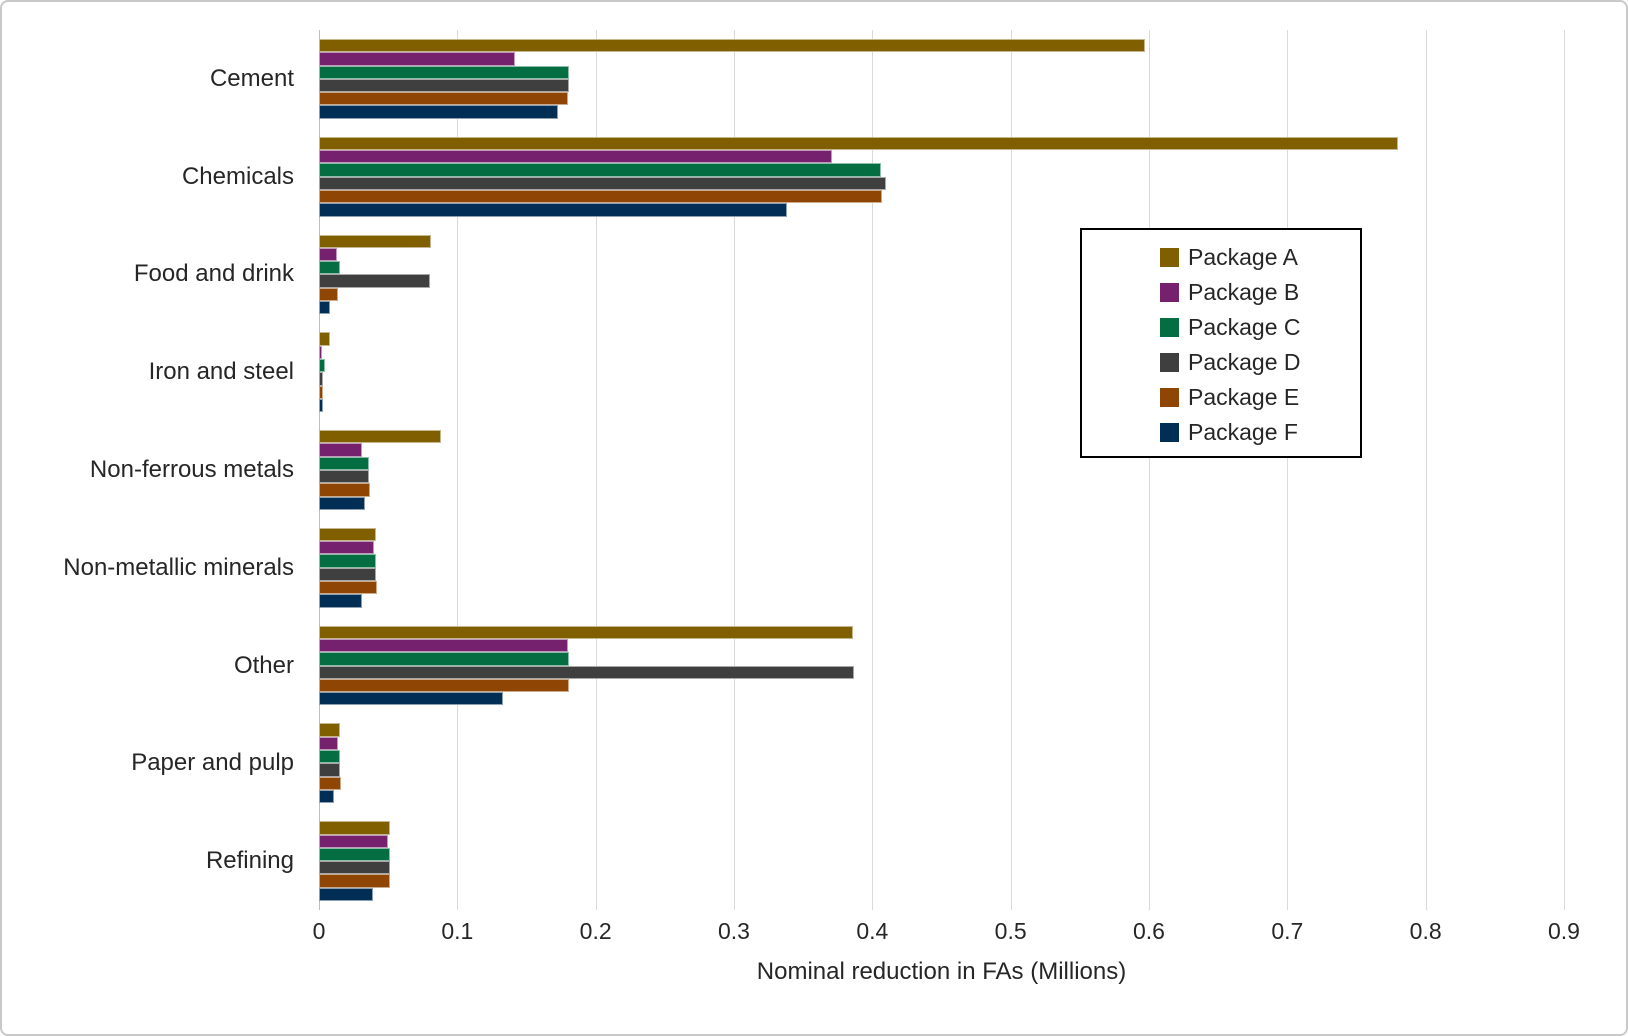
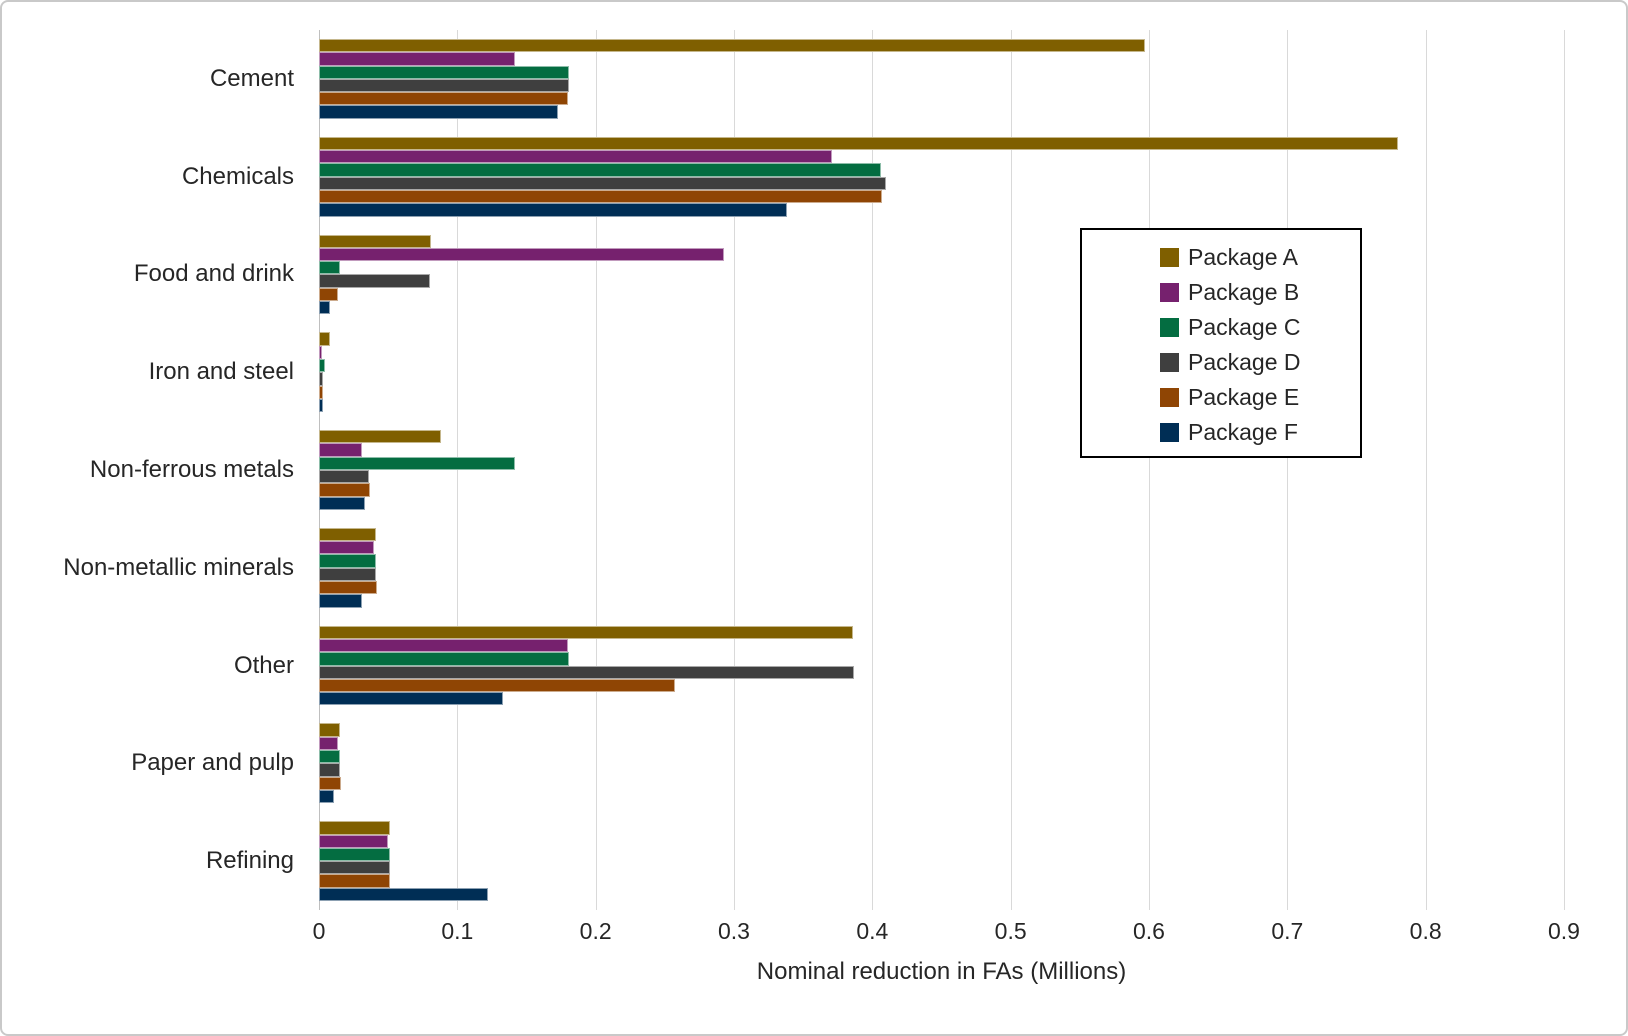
Package B/Food and drink: 0.013 -> 0.293
Package C/Non-ferrous metals: 0.036 -> 0.142
Package E/Other: 0.181 -> 0.257
Package F/Refining: 0.039 -> 0.122
